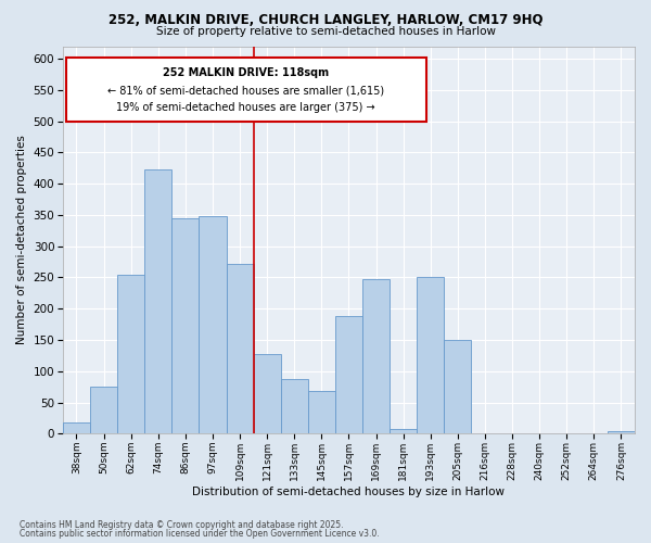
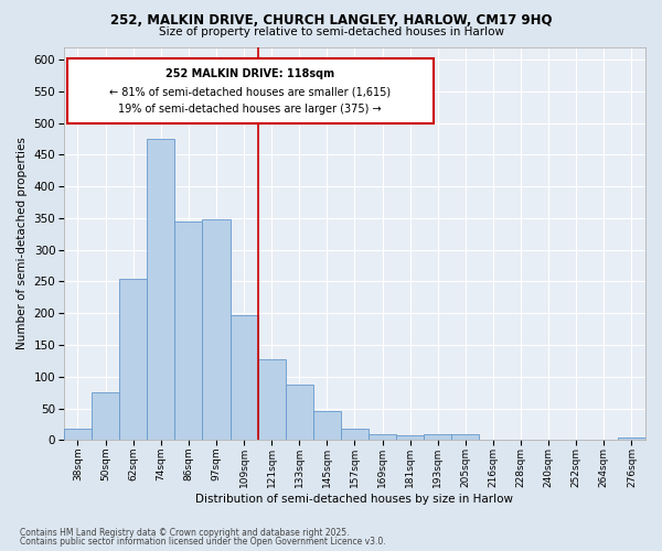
74sqm: 422 -> 475
109sqm: 272 -> 197
145sqm: 68 -> 46
157sqm: 188 -> 18
169sqm: 248 -> 10
193sqm: 250 -> 9
205sqm: 150 -> 9
